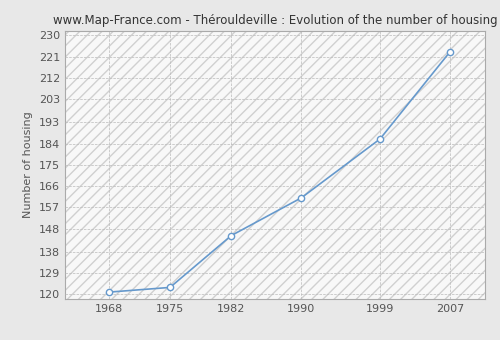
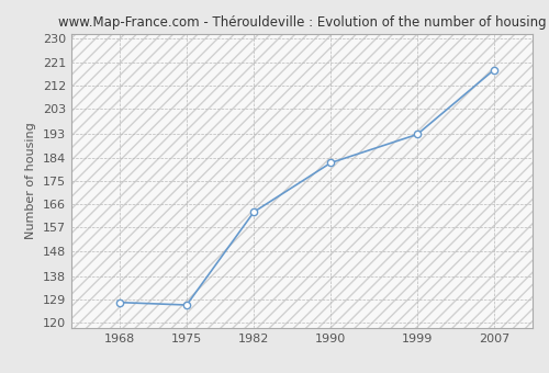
1968: 121 -> 128
1975: 123 -> 127
1982: 145 -> 163
1990: 161 -> 182
1999: 186 -> 193
2007: 223 -> 218
